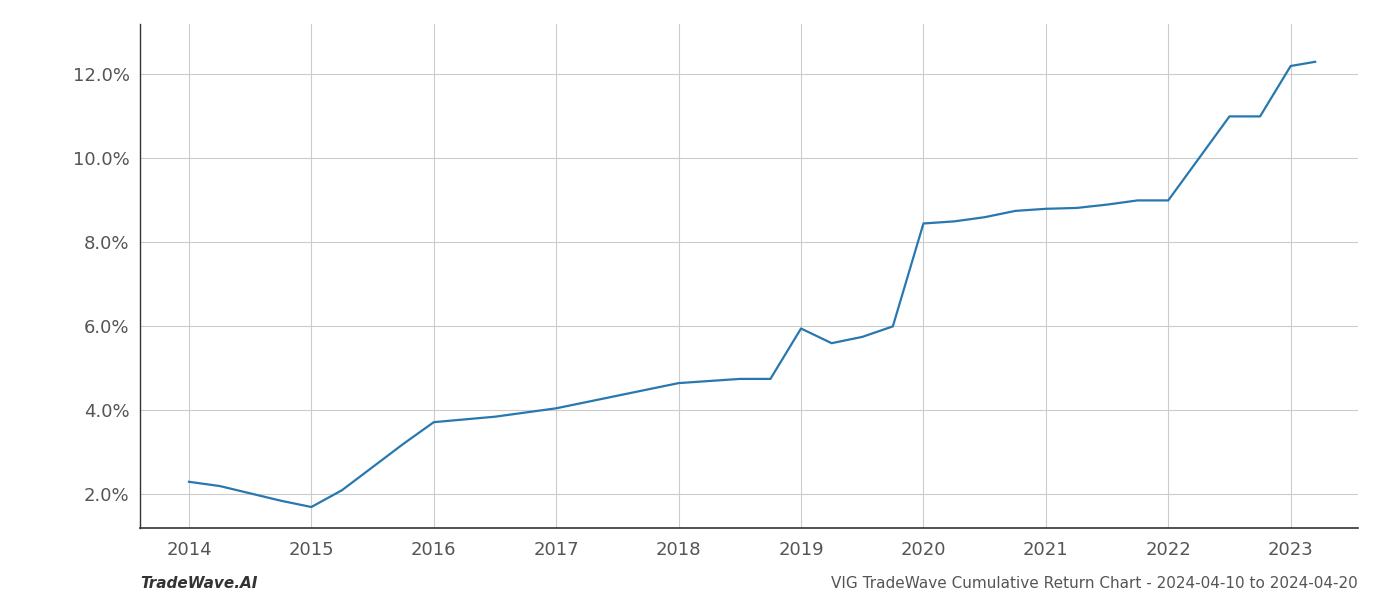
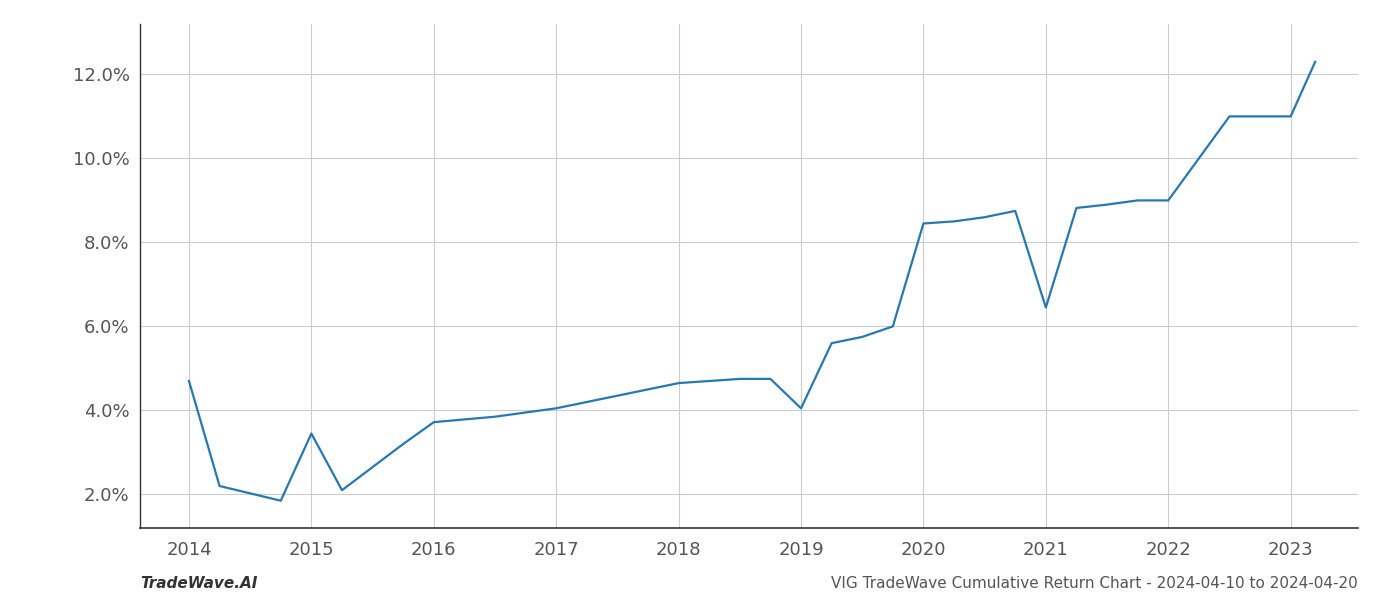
2014: 2.30% -> 4.70%
2015: 1.70% -> 3.45%
2019: 5.95% -> 4.05%
2021: 8.80% -> 6.45%
2023: 12.20% -> 11.00%
